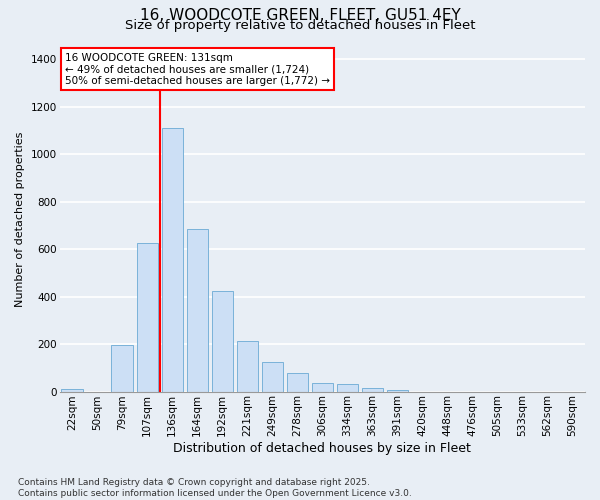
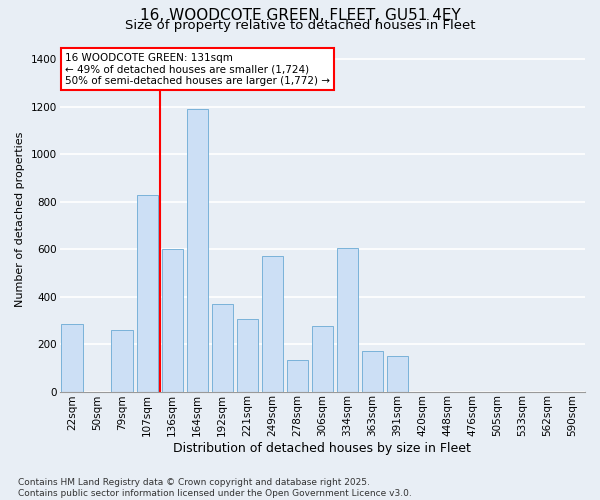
22sqm: 10 -> 285
79sqm: 195 -> 260
107sqm: 625 -> 830
136sqm: 1110 -> 600
164sqm: 685 -> 1190
192sqm: 425 -> 370
221sqm: 215 -> 305
249sqm: 125 -> 570
278sqm: 80 -> 135
306sqm: 35 -> 275
334sqm: 30 -> 605
363sqm: 15 -> 170
391sqm: 5 -> 150
